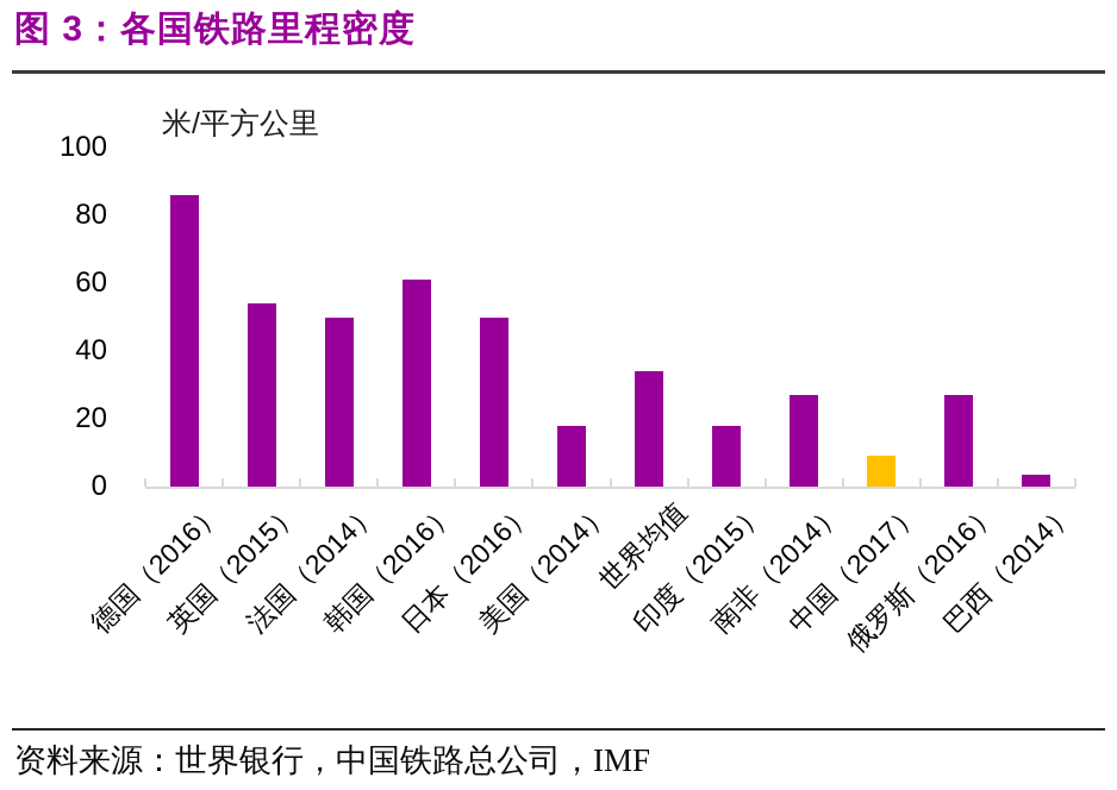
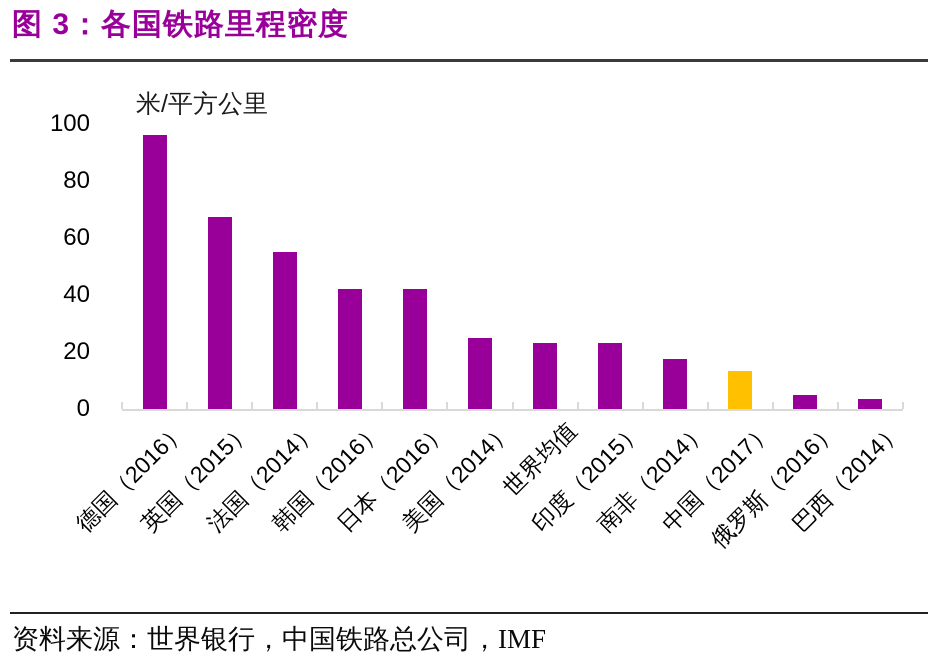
德国（2016）: 86 -> 96
英国（2015）: 54 -> 68
法国（2014）: 50 -> 55
韩国（2016）: 61 -> 42
日本（2016）: 50 -> 42
美国（2014）: 18 -> 25
世界均值: 34 -> 23
印度（2015）: 18 -> 23
南非（2014）: 27 -> 18
中国（2017）: 9 -> 14
俄罗斯（2016）: 27 -> 5
